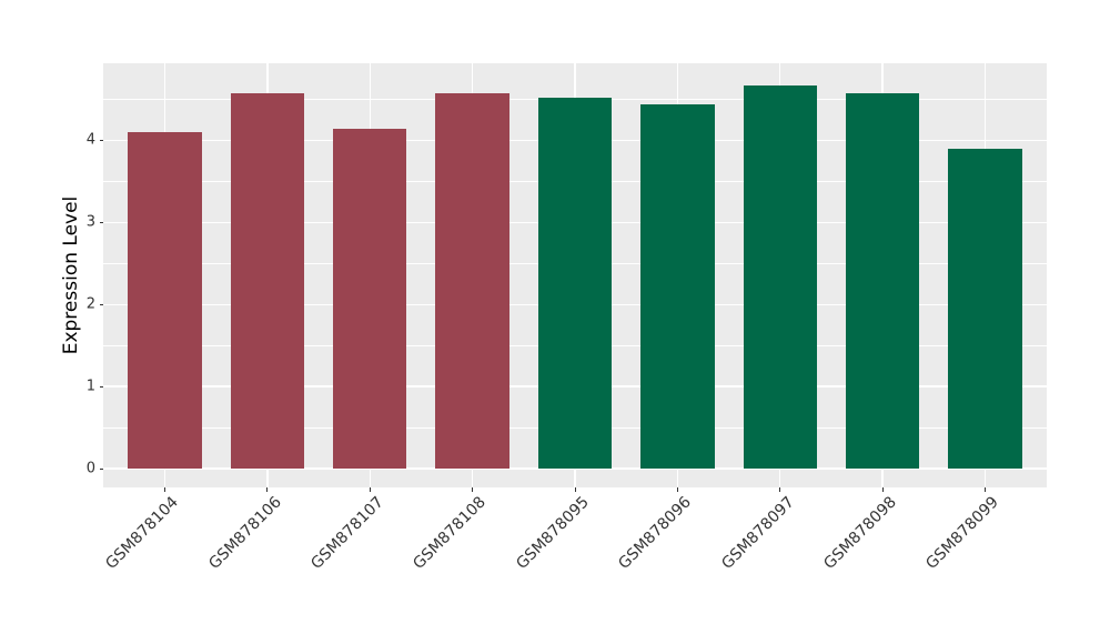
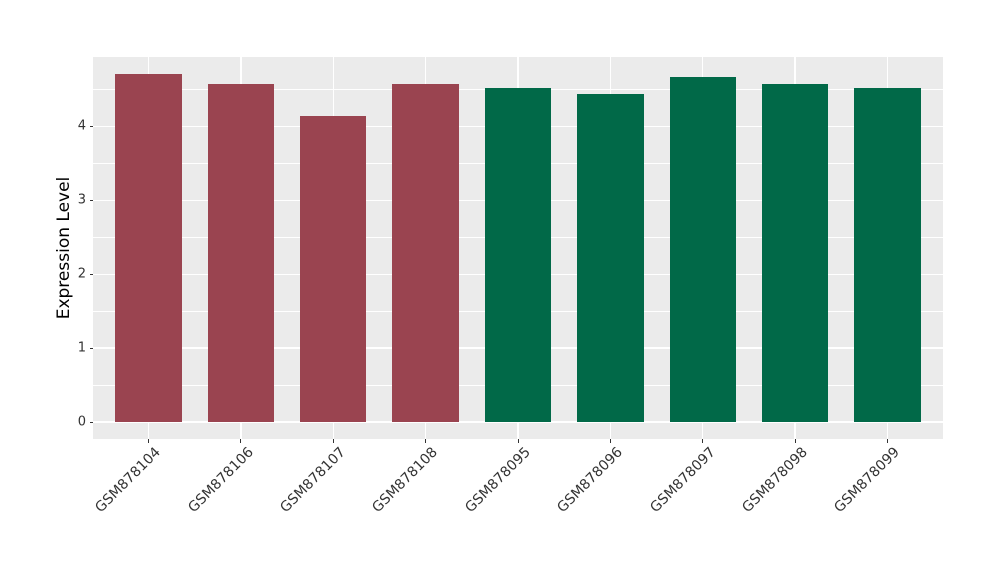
GSM878104: 4.1 -> 4.7
GSM878099: 3.9 -> 4.5
